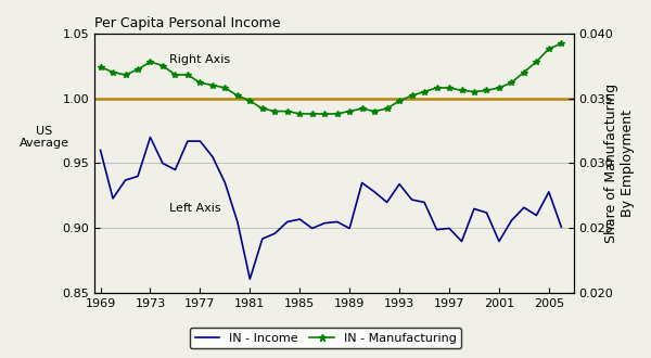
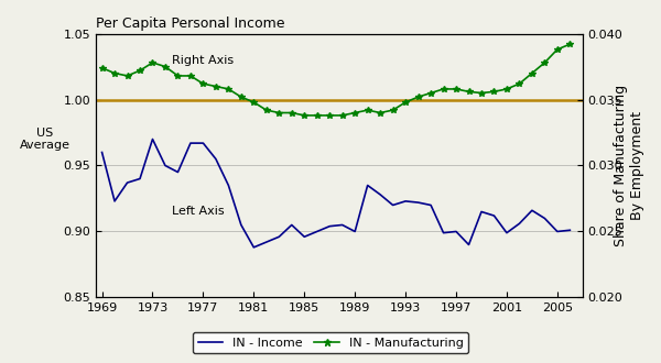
IN - Income/1981: 0.861 -> 0.888
IN - Income/1985: 0.907 -> 0.896
IN - Income/1993: 0.934 -> 0.923
IN - Income/2001: 0.890 -> 0.899
IN - Income/2005: 0.928 -> 0.900
